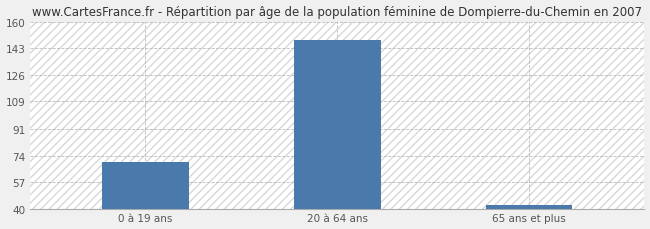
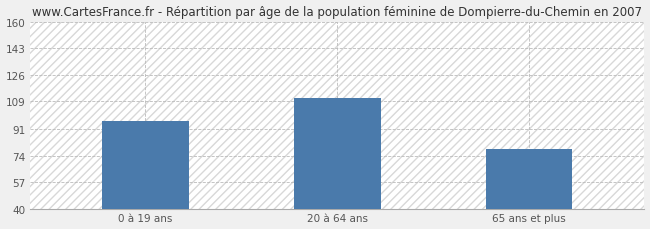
0 à 19 ans: 70 -> 96
20 à 64 ans: 148 -> 111
65 ans et plus: 42 -> 78
